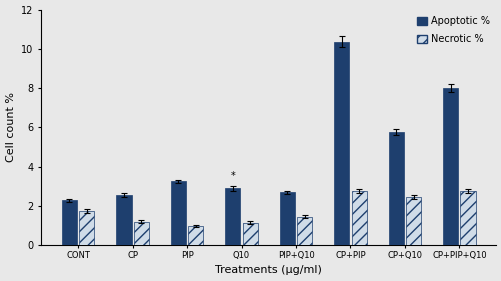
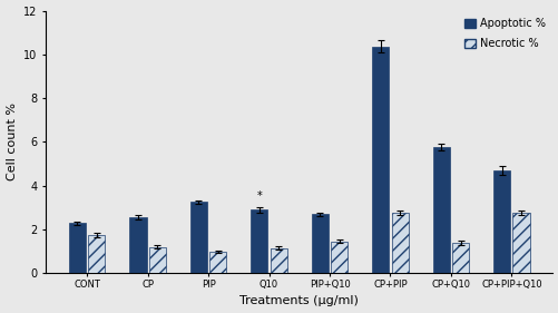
Necrotic %/CP+Q10: 2.5 -> 1.4
Apoptotic %/CP+PIP+Q10: 8.0 -> 4.7
